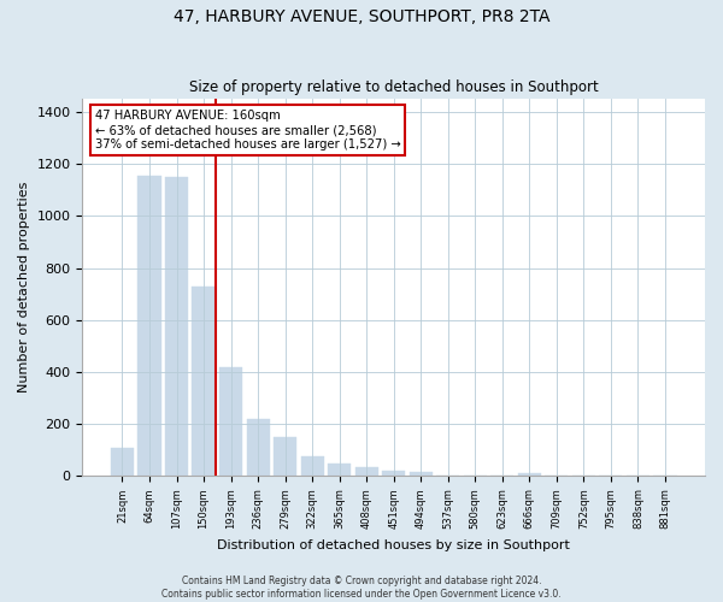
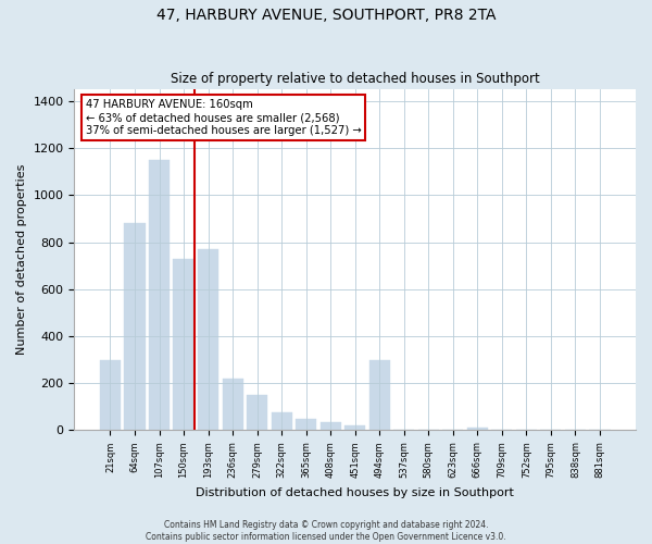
21sqm: 110 -> 300
64sqm: 1155 -> 880
193sqm: 420 -> 770
494sqm: 15 -> 300
